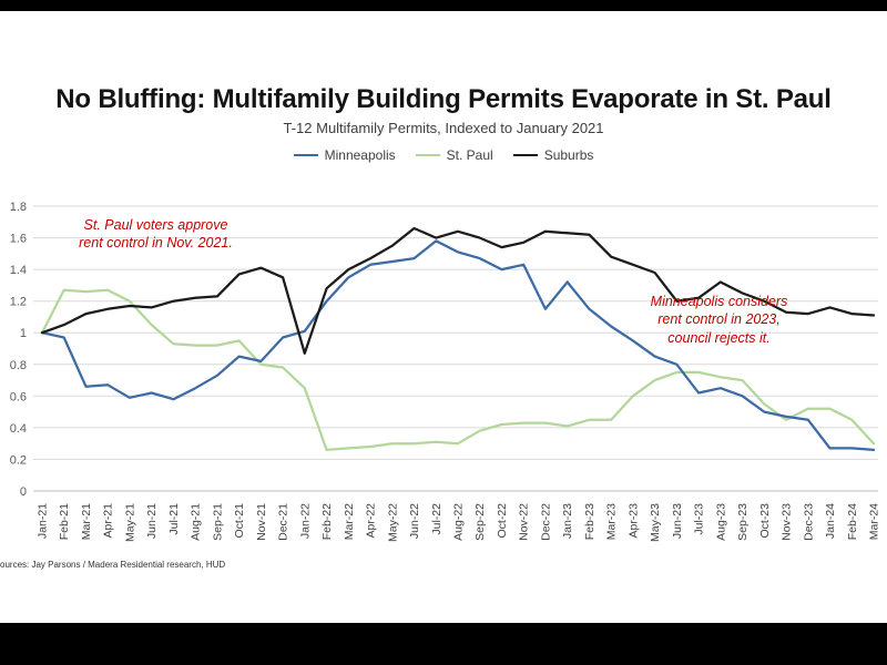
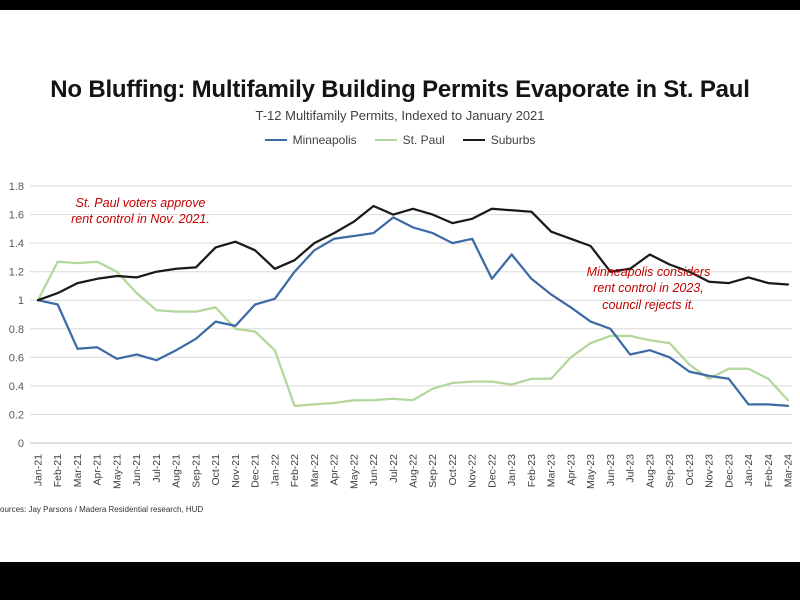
Suburbs/Jan-22: 0.87 -> 1.22
